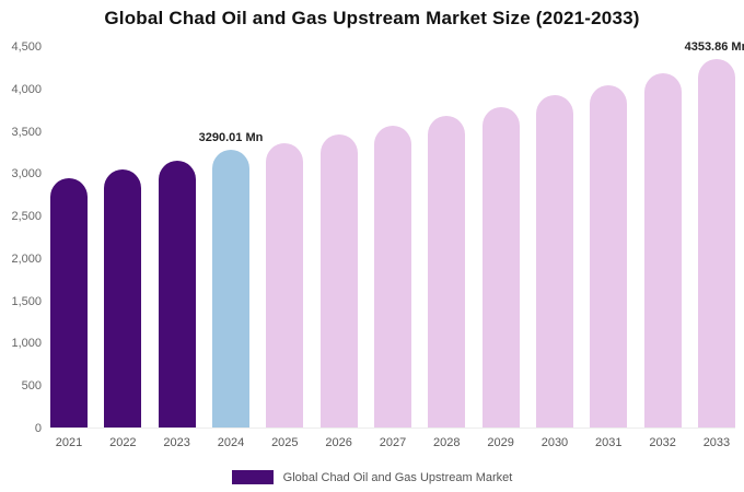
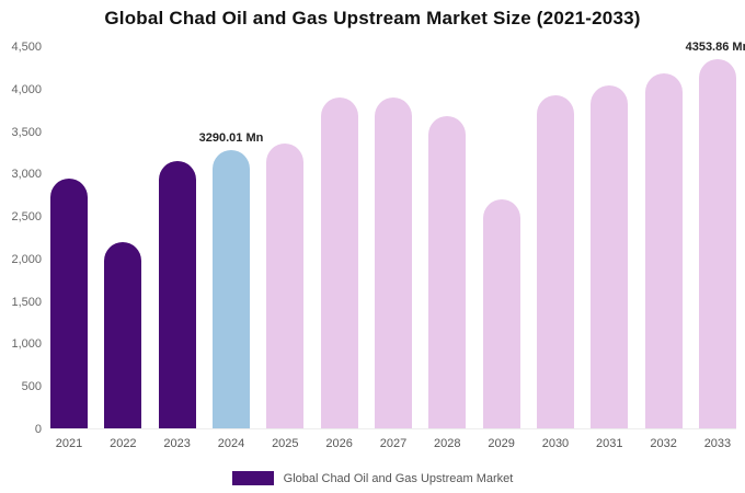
2022: 3100 -> 2200
2026: 3500 -> 3900
2027: 3600 -> 3900
2029: 3800 -> 2700
